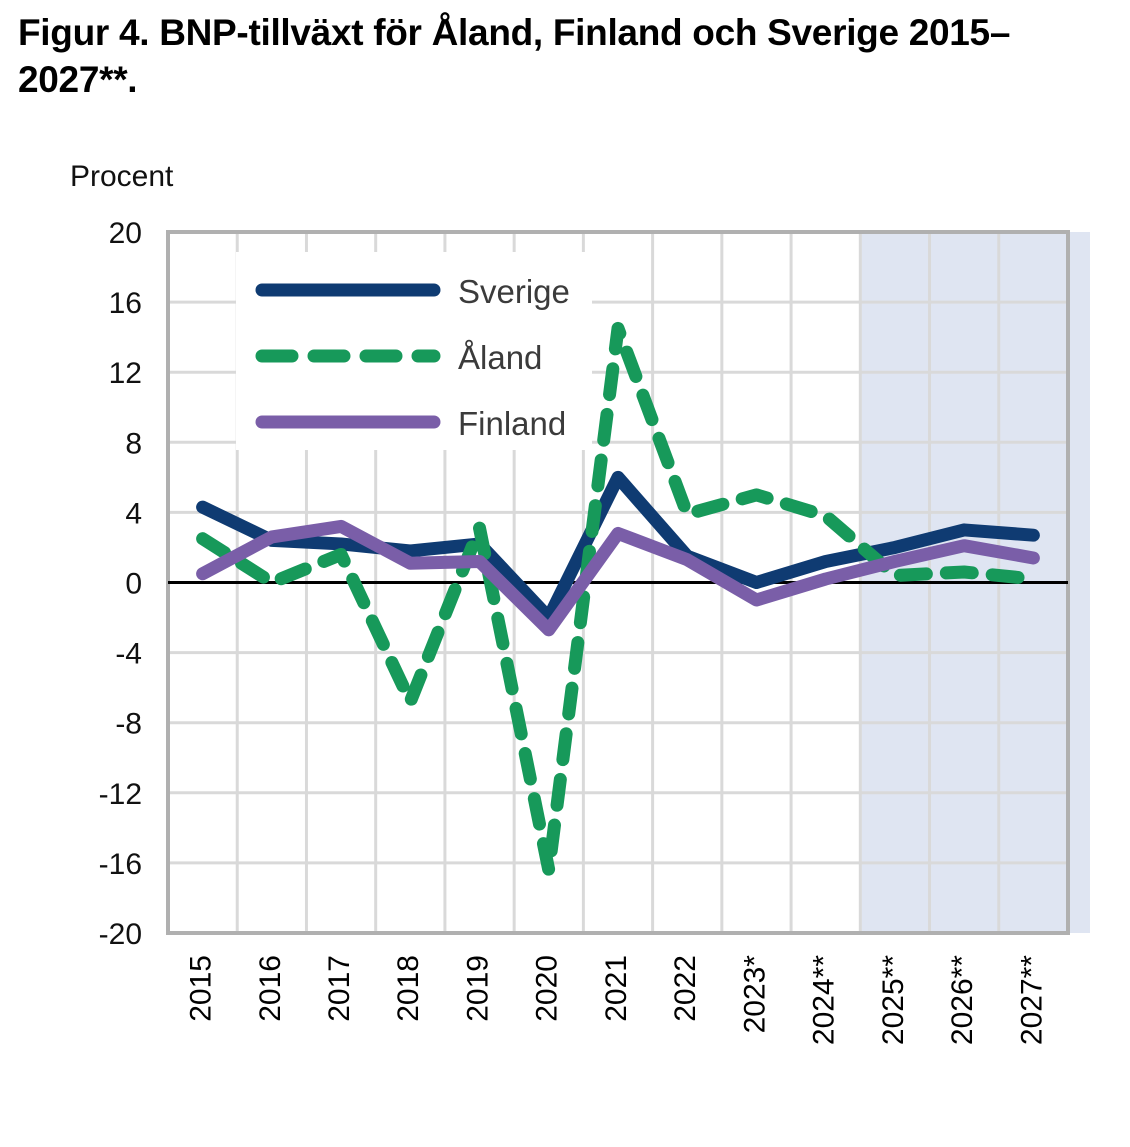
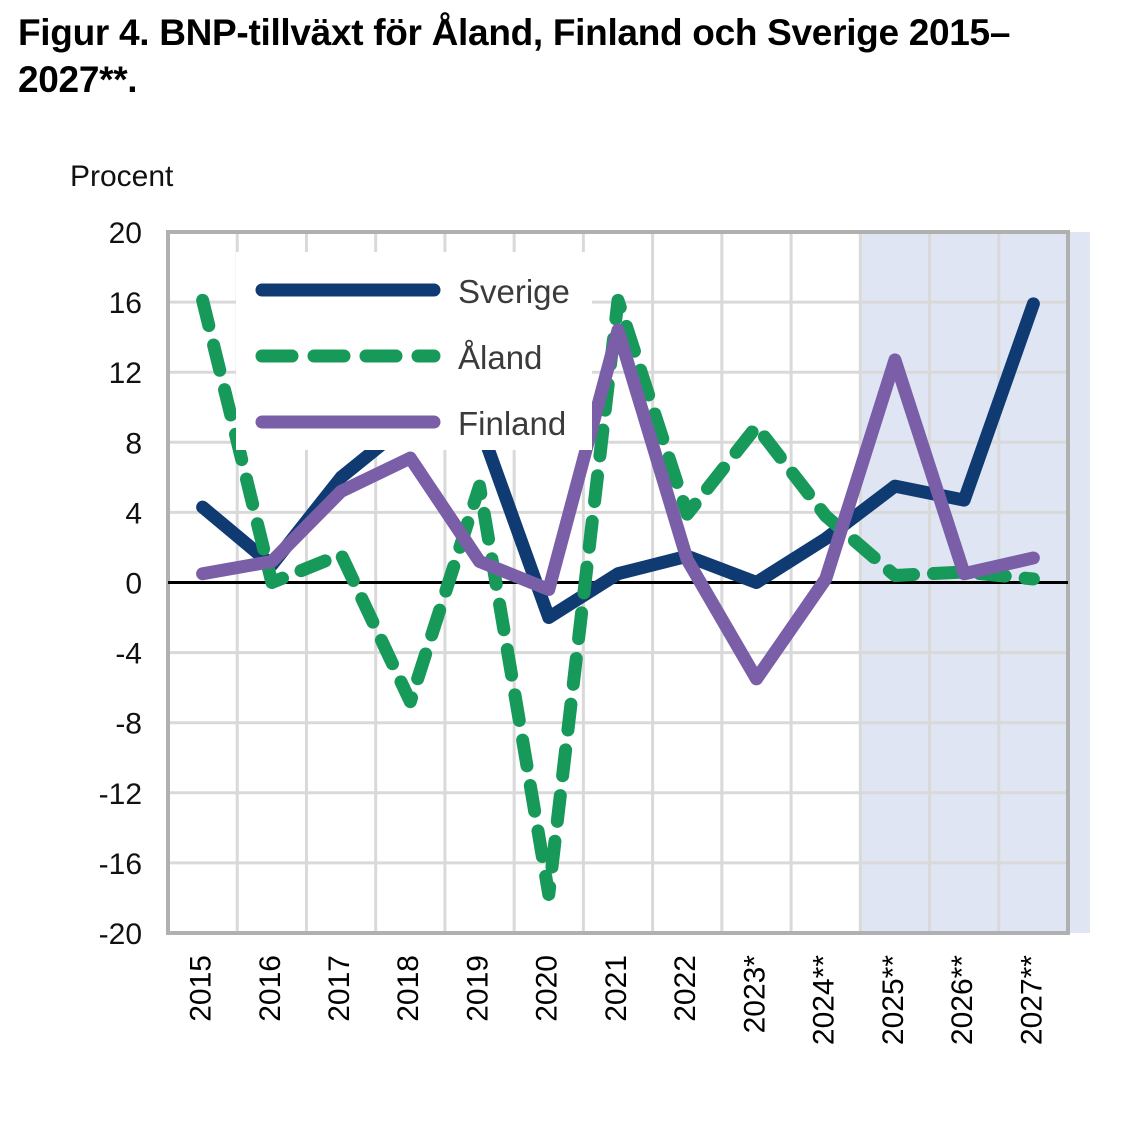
Åland/2015: 2.5 -> 16.1
Sverige/2016: 2.4 -> 1.0
Finland/2016: 2.6 -> 1.2
Sverige/2017: 2.2 -> 6.0
Finland/2017: 3.2 -> 5.2
Sverige/2018: 1.8 -> 9.2
Finland/2018: 1.1 -> 7.1
Sverige/2019: 2.2 -> 9.0
Åland/2019: 3.1 -> 5.5
Åland/2020: -16.4 -> -17.8
Finland/2020: -2.7 -> -0.4
Sverige/2021: 6.0 -> 0.5
Åland/2021: 14.5 -> 16.1
Finland/2021: 2.8 -> 14.4
Åland/2023*: 5.0 -> 8.9
Finland/2023*: -1.0 -> -5.5
Sverige/2024**: 1.2 -> 2.5
Sverige/2025**: 2.0 -> 5.5
Finland/2025**: 1.2 -> 12.7
Sverige/2026**: 3.0 -> 4.7
Finland/2026**: 2.1 -> 0.5
Sverige/2027**: 2.7 -> 15.9
